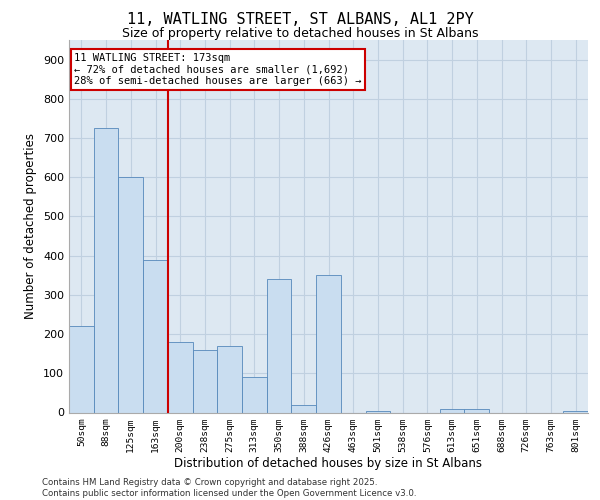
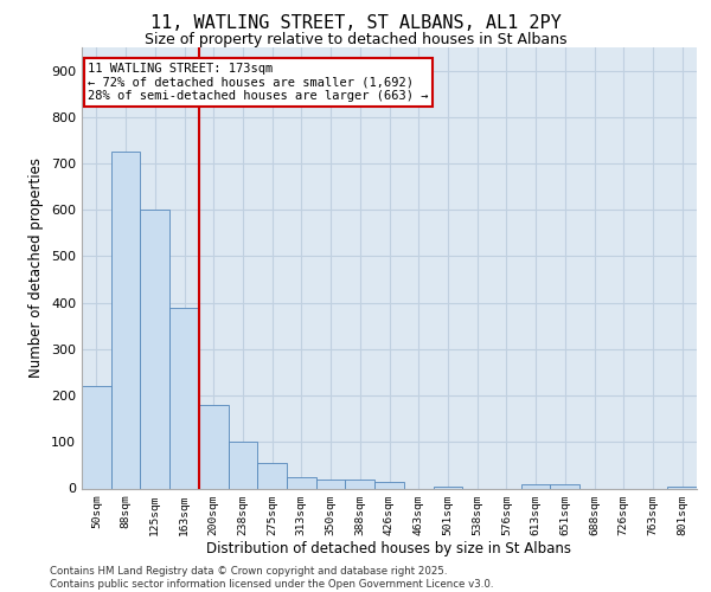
238sqm: 160 -> 100
275sqm: 170 -> 55
313sqm: 90 -> 25
350sqm: 340 -> 18
426sqm: 350 -> 15
